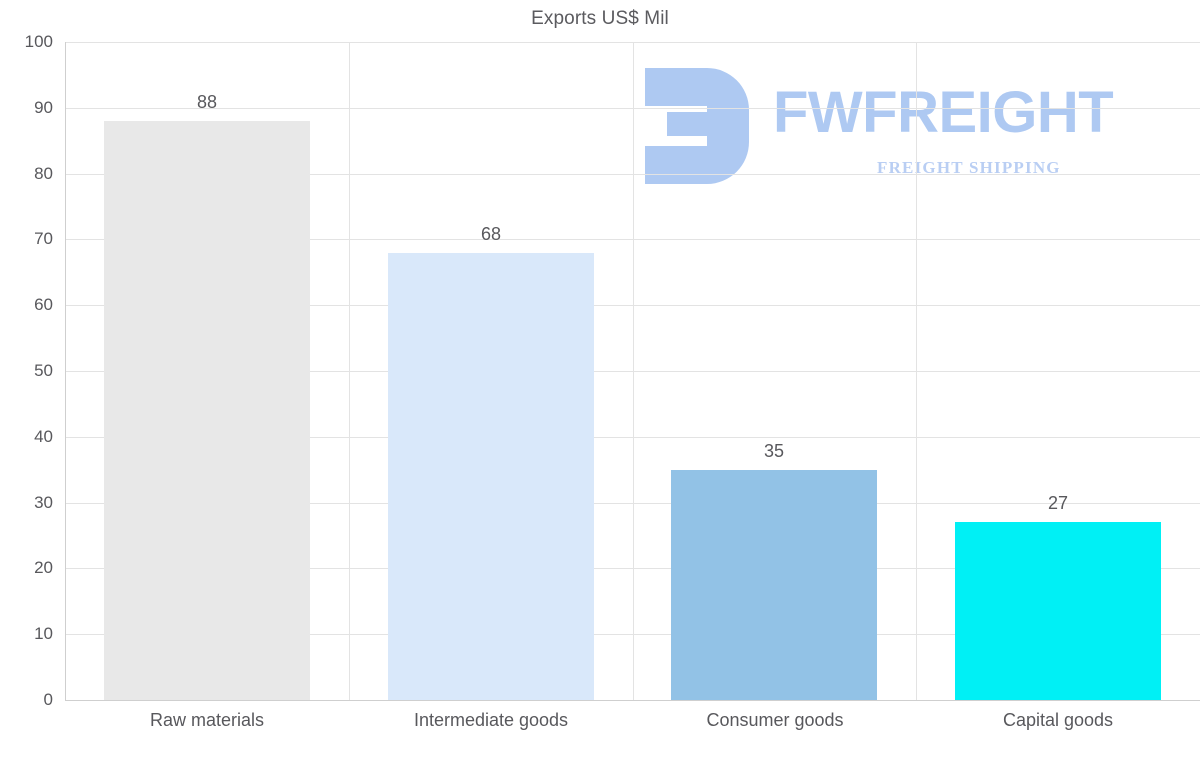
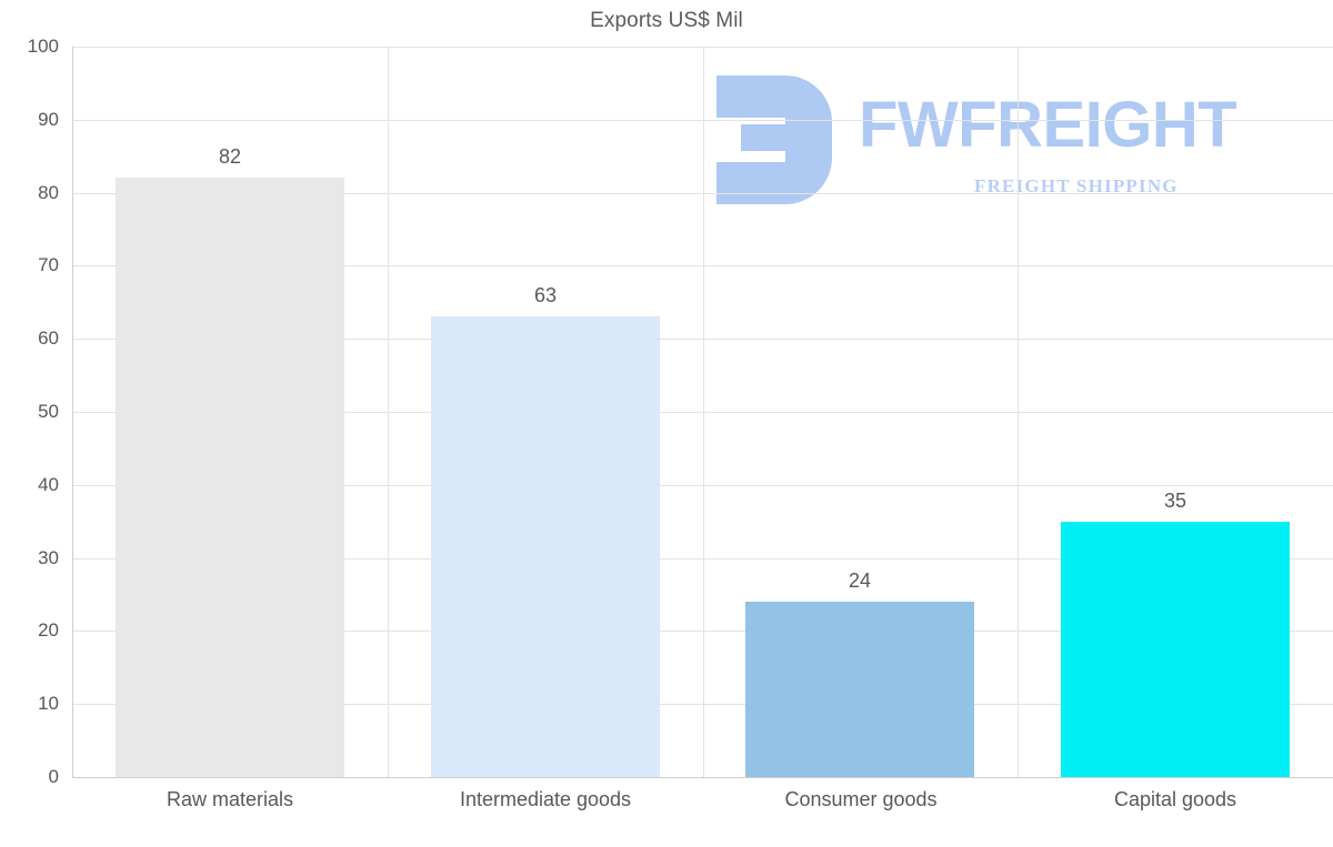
Raw materials: 88 -> 82
Intermediate goods: 68 -> 63
Consumer goods: 35 -> 24
Capital goods: 27 -> 35
